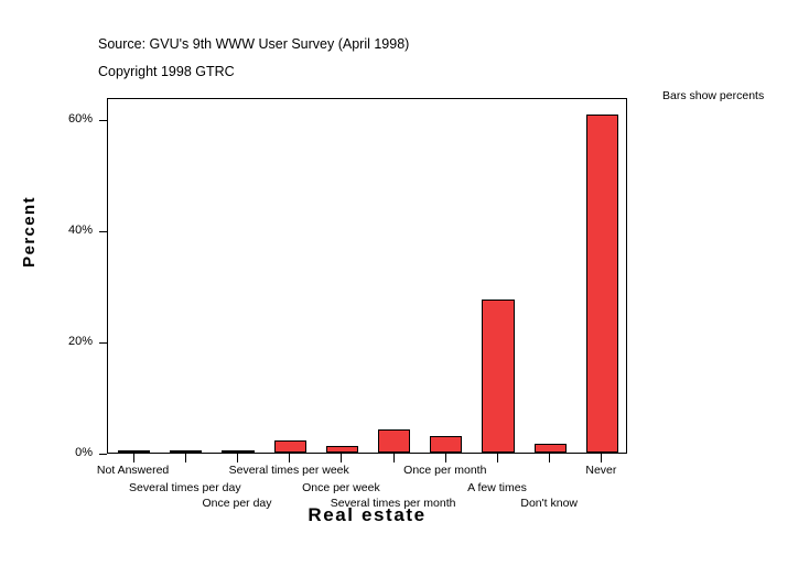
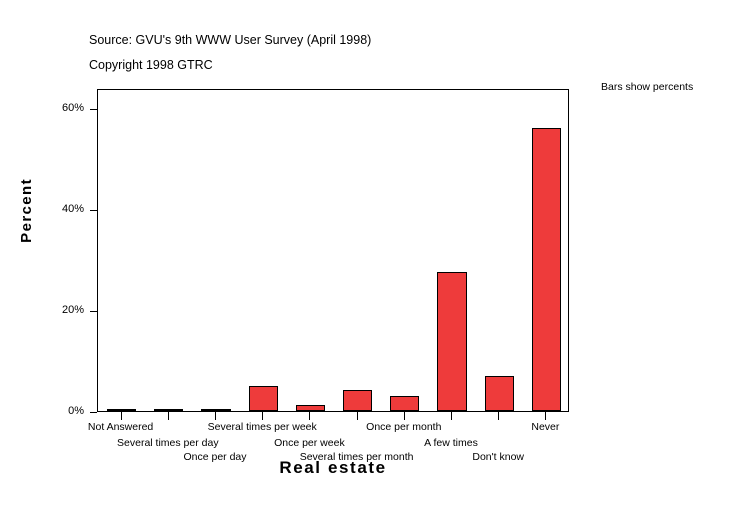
Several times per week: 2% -> 5%
Don't know: 2% -> 7%
Never: 61% -> 56%
